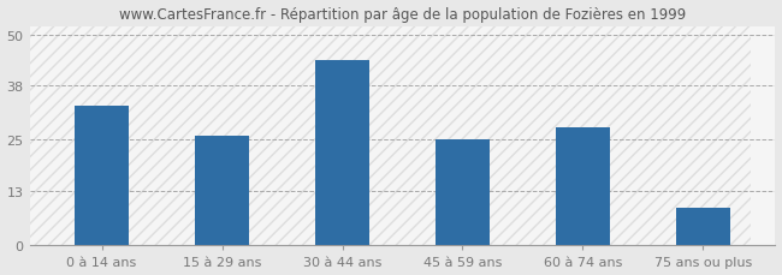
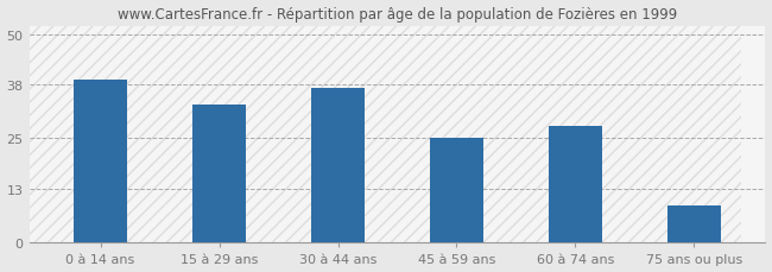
0 à 14 ans: 33 -> 39
15 à 29 ans: 26 -> 33
30 à 44 ans: 44 -> 37
